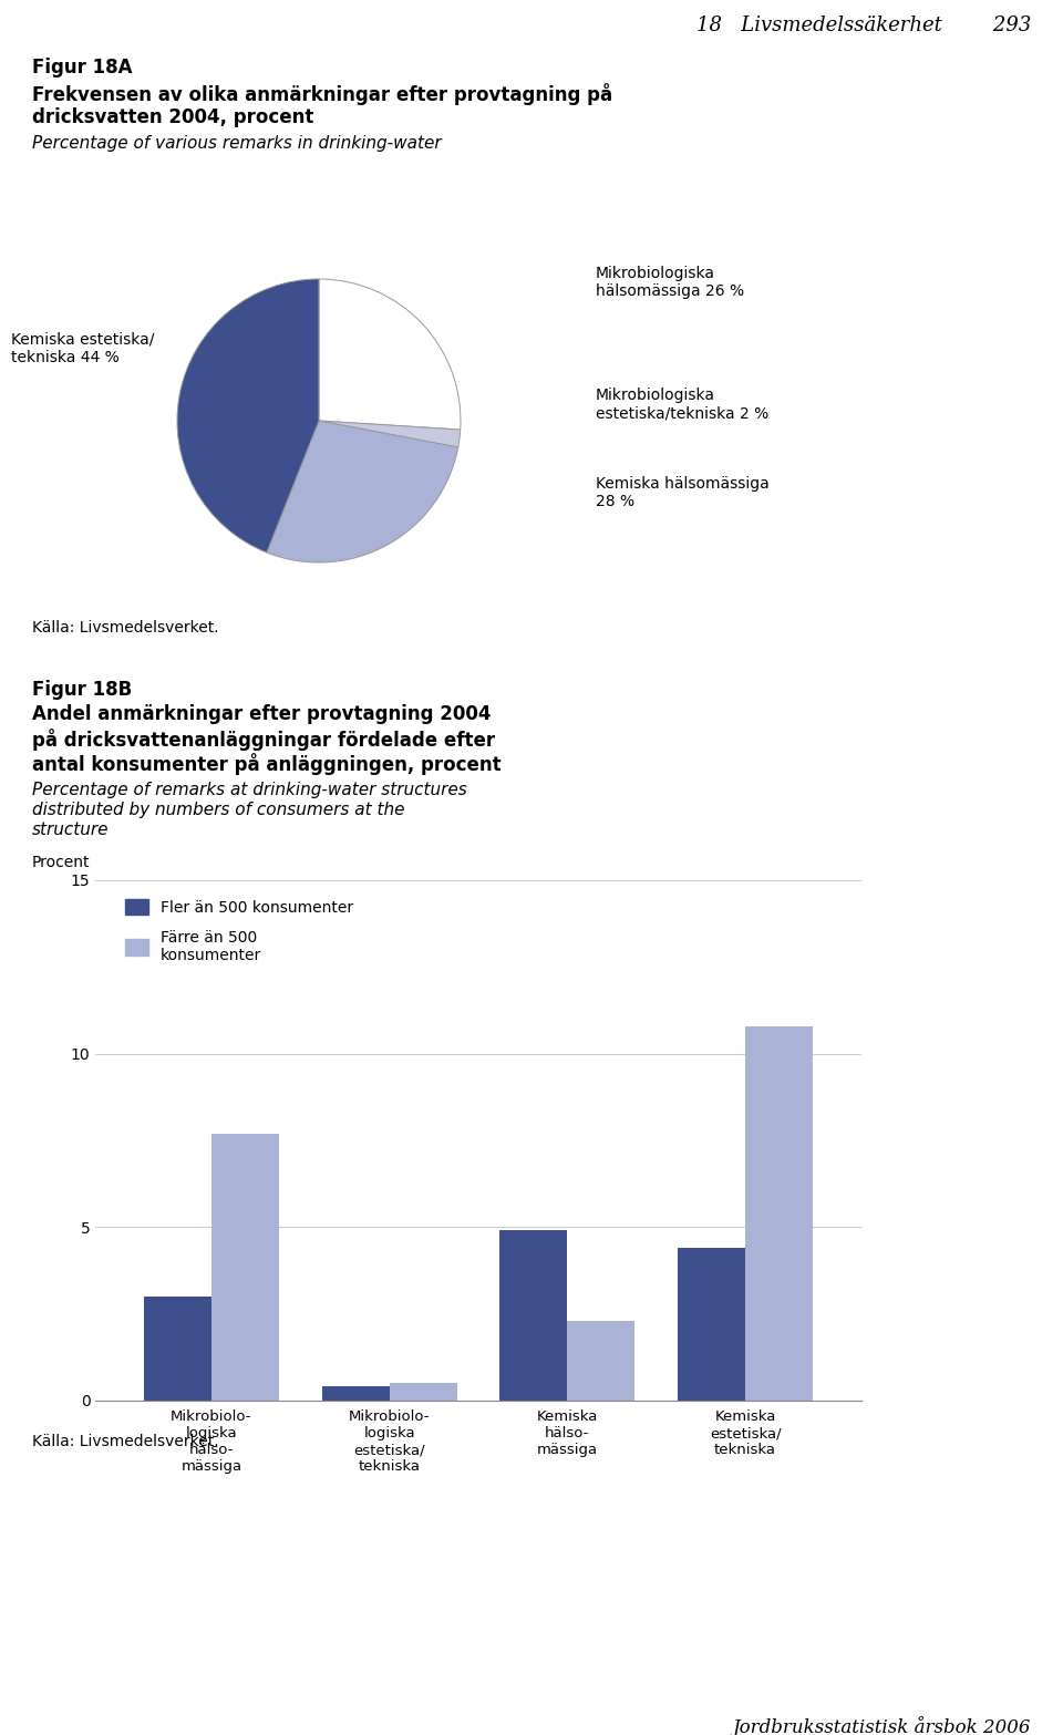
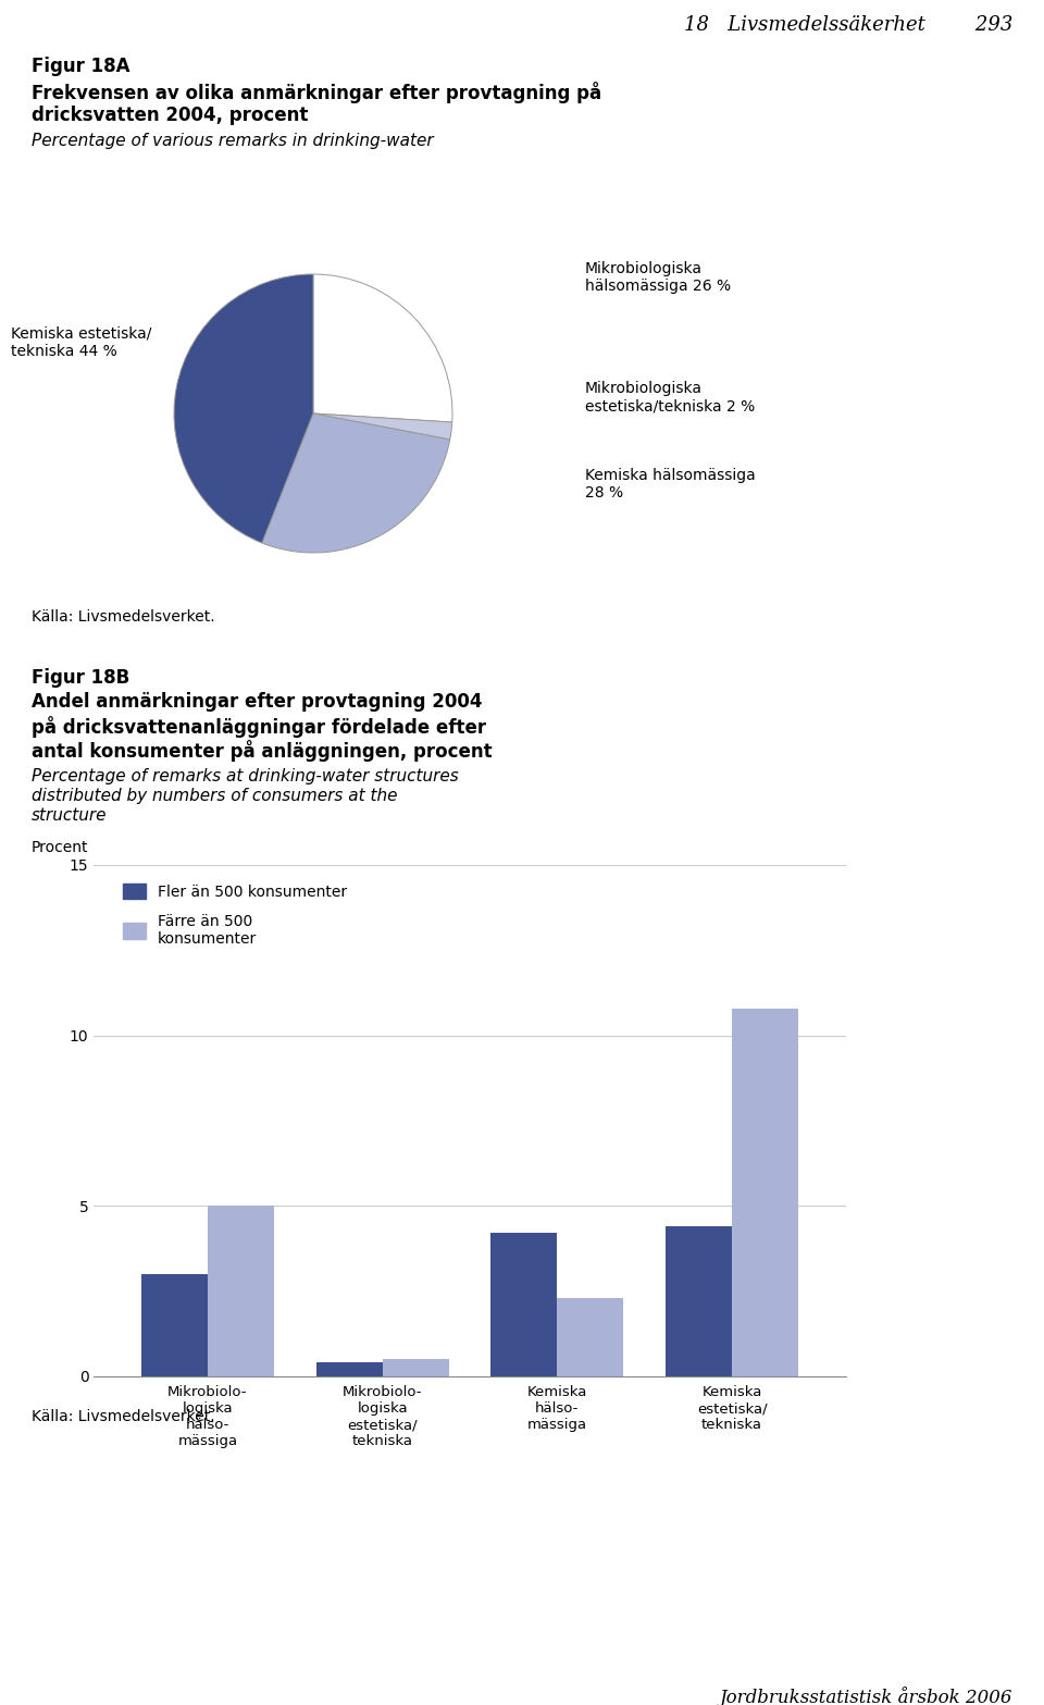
Färre än 500 konsumenter/Mikrobiolo- logiska hälso- mässiga: 7.7 -> 5.0
Fler än 500 konsumenter/Kemiska hälso- mässiga: 4.9 -> 4.2
